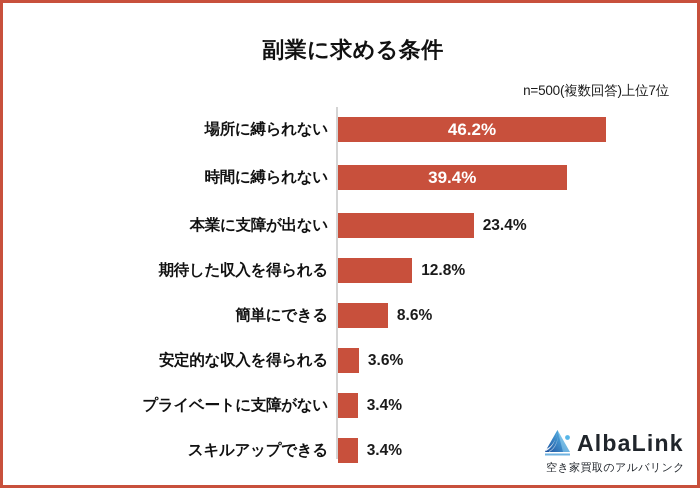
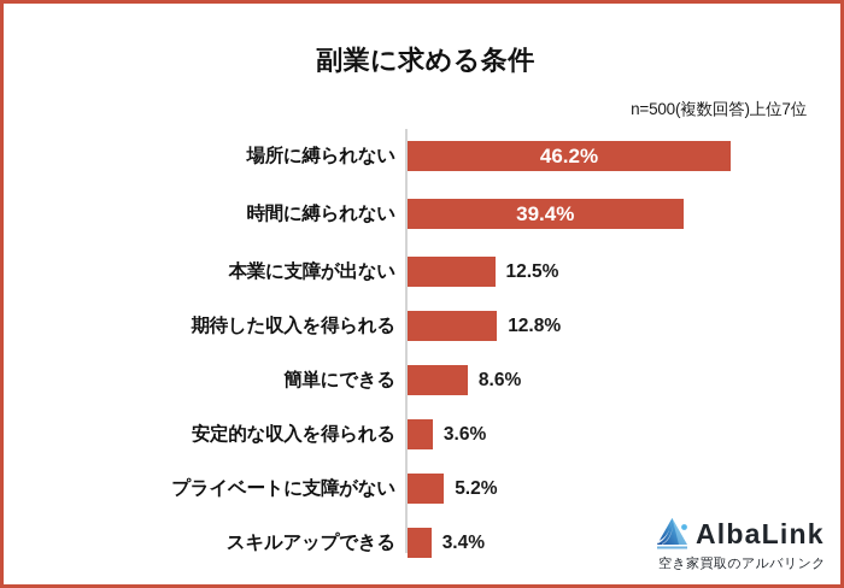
本業に支障が出ない: 23.4% -> 12.5%
プライベートに支障がない: 3.4% -> 5.2%
